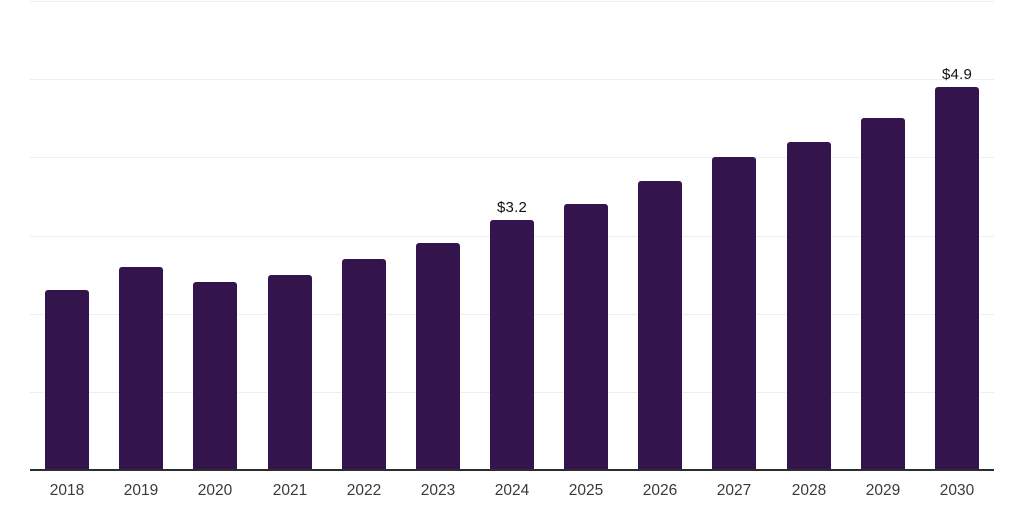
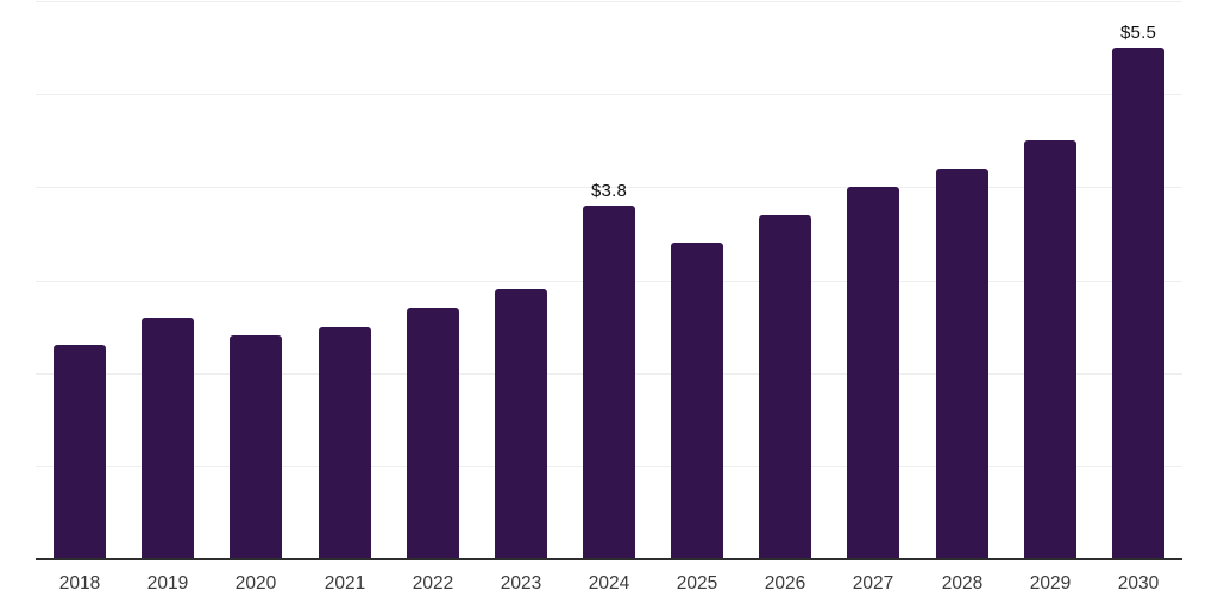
2024: $3.2 -> $3.8
2030: $4.9 -> $5.5
